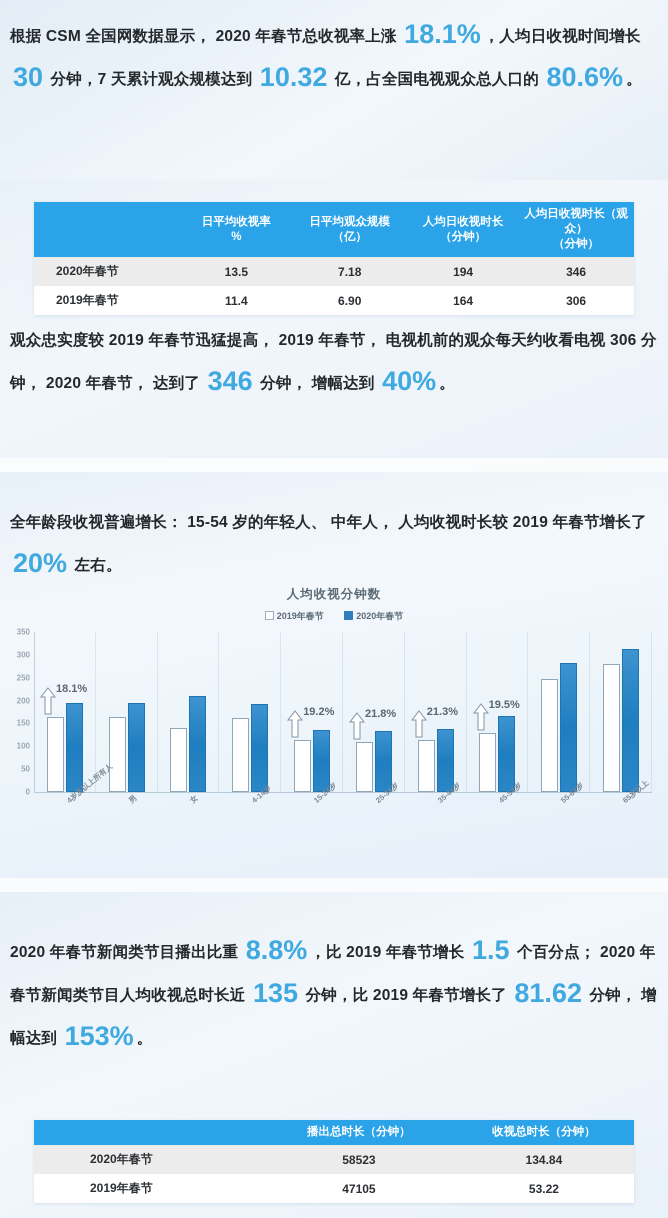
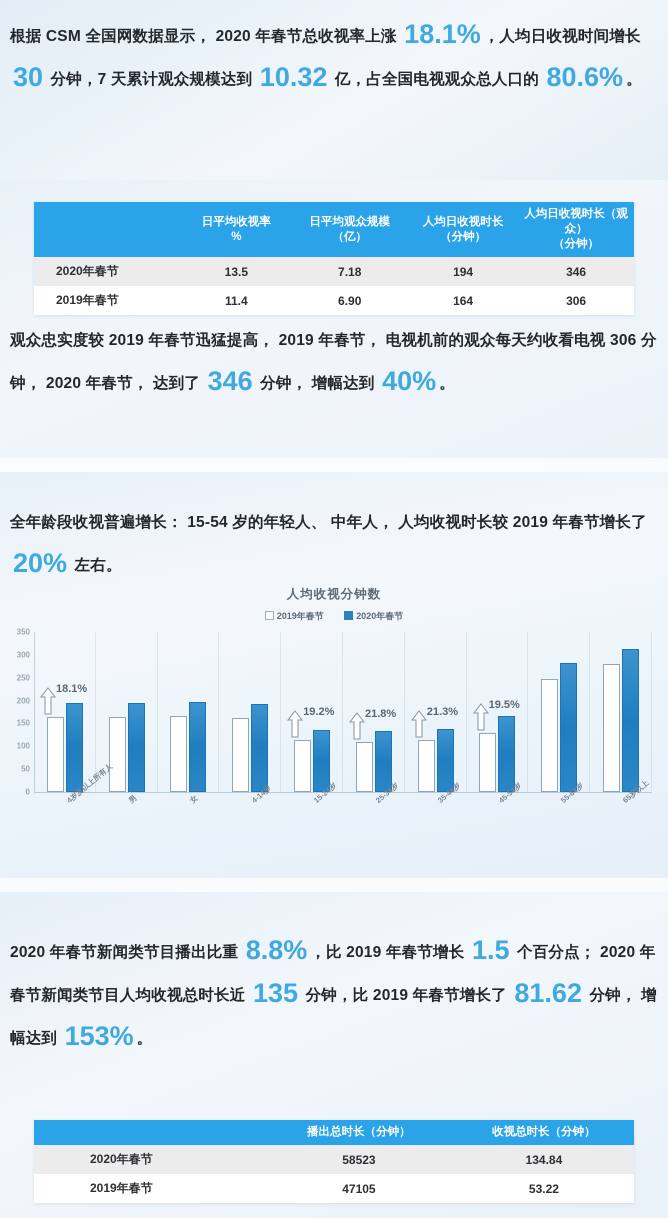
2019年春节/女: 140 -> 170
2020年春节/女: 210 -> 200
